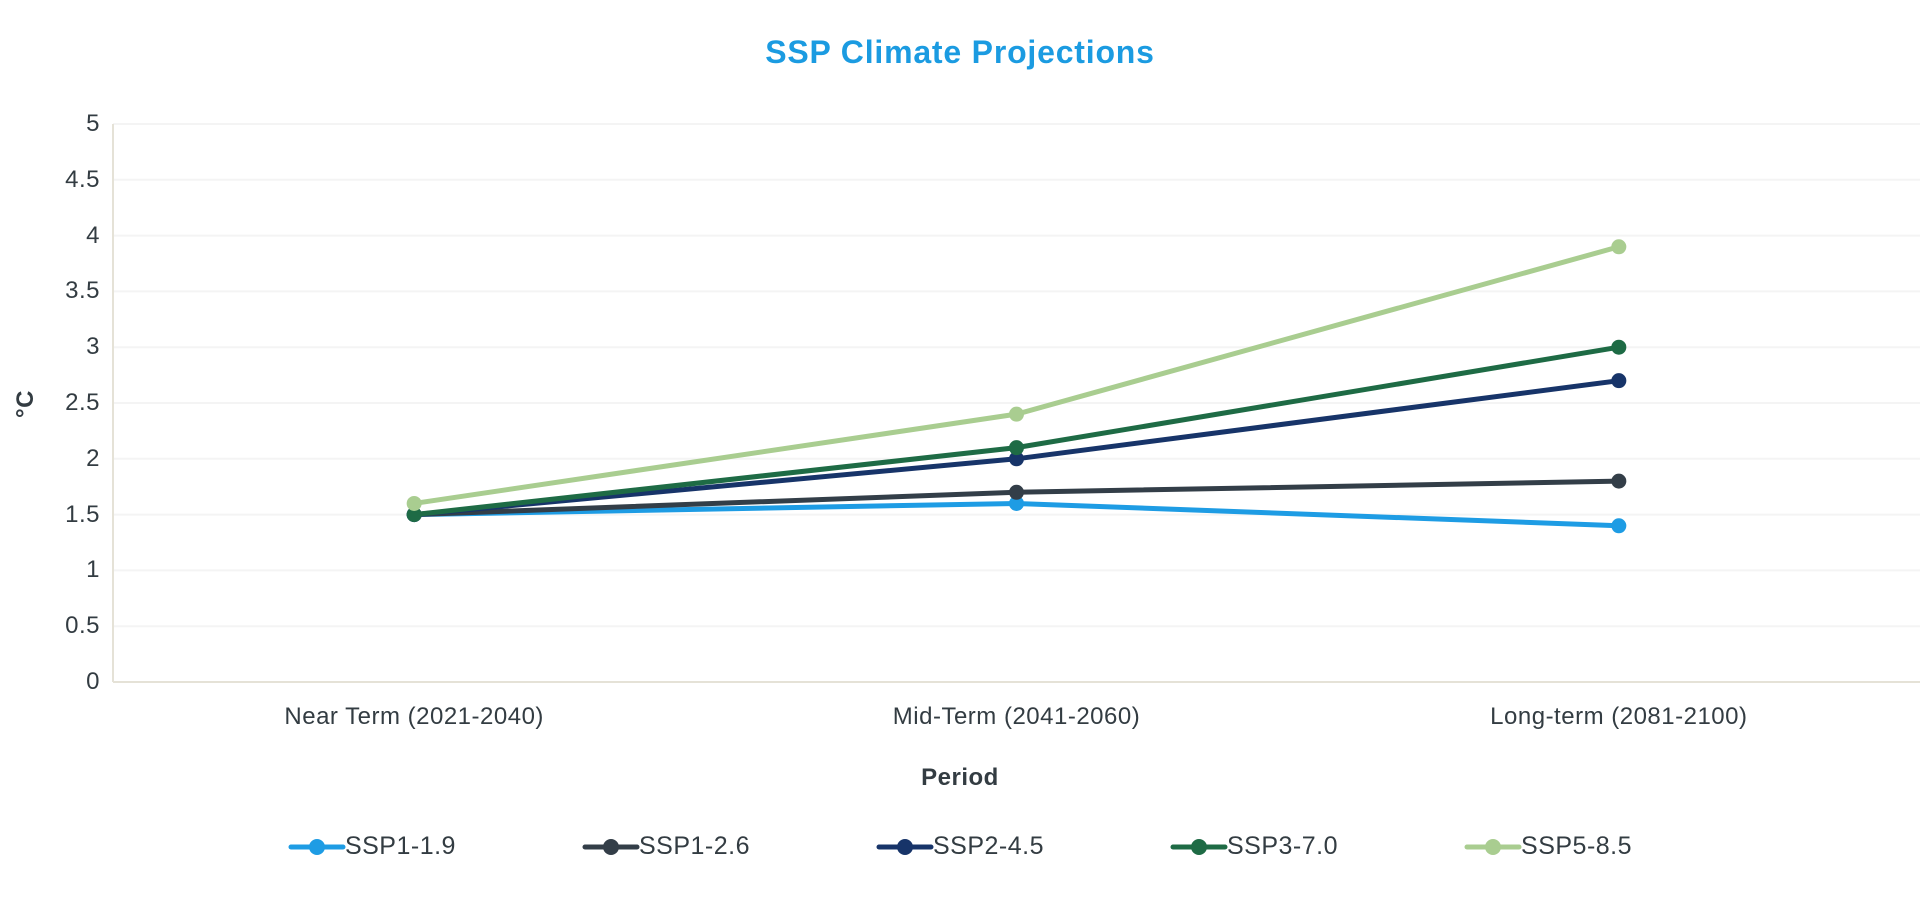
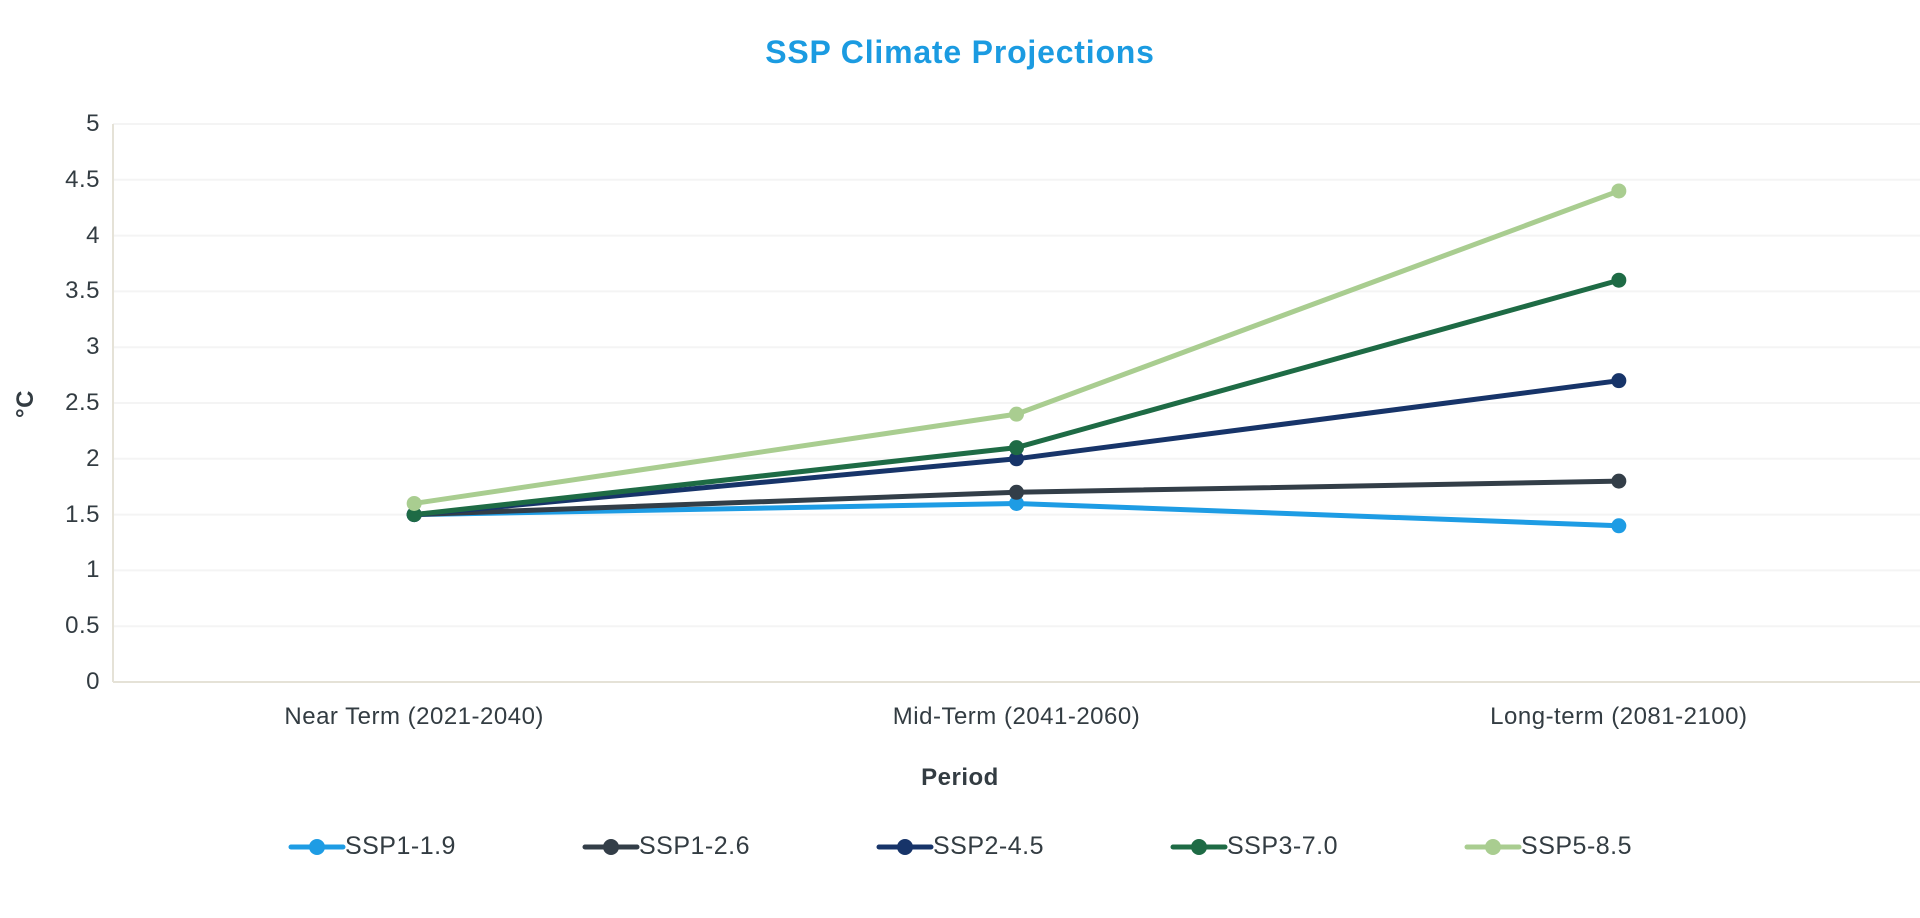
SSP3-7.0/Long-term (2081-2100): 3.0 -> 3.6
SSP5-8.5/Long-term (2081-2100): 3.9 -> 4.4
